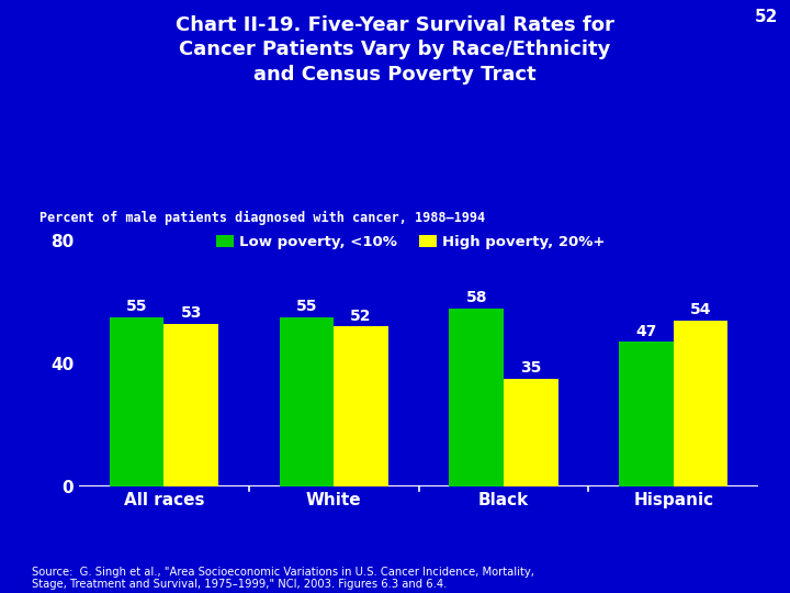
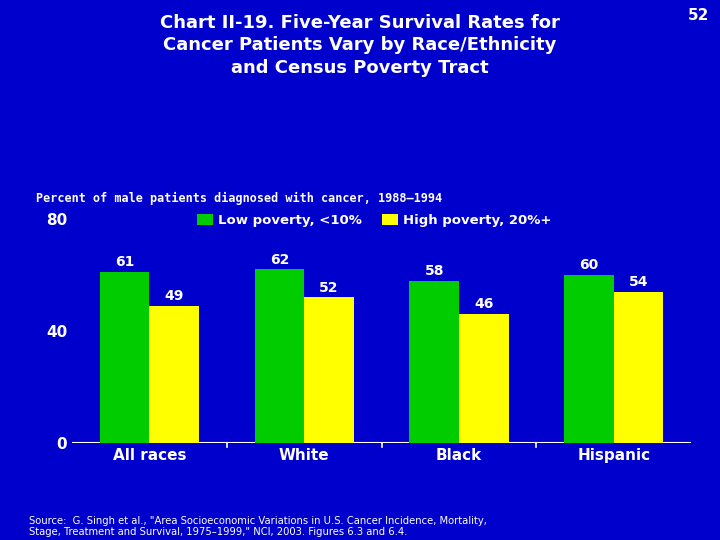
Low poverty, <10%/All races: 55 -> 61
High poverty, 20%+/All races: 53 -> 49
Low poverty, <10%/White: 55 -> 62
High poverty, 20%+/Black: 35 -> 46
Low poverty, <10%/Hispanic: 47 -> 60
